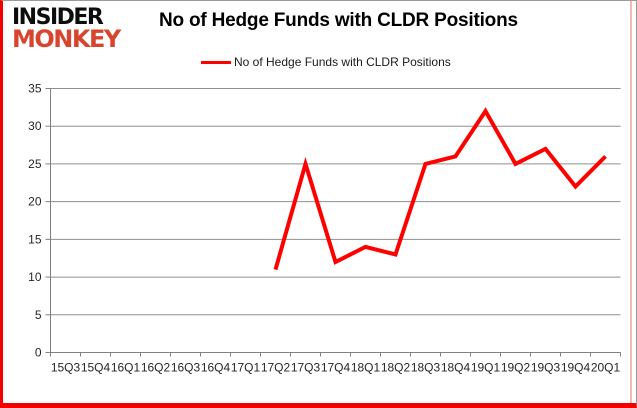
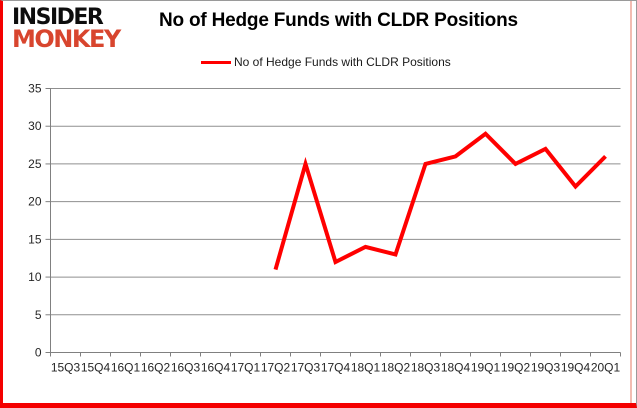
19Q1: 32 -> 29
